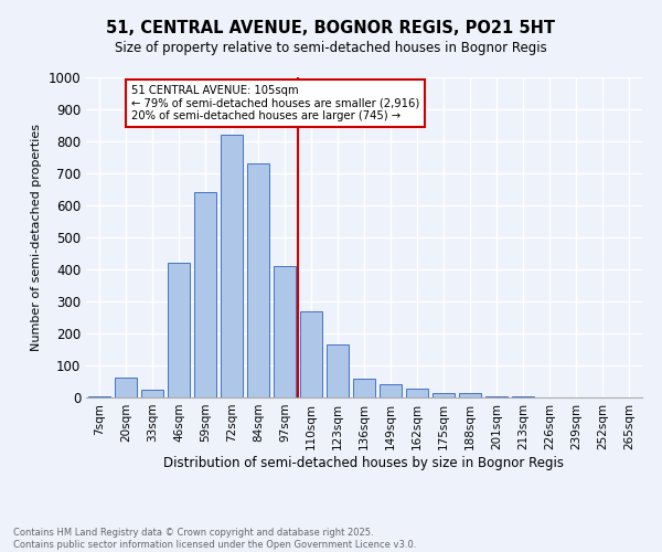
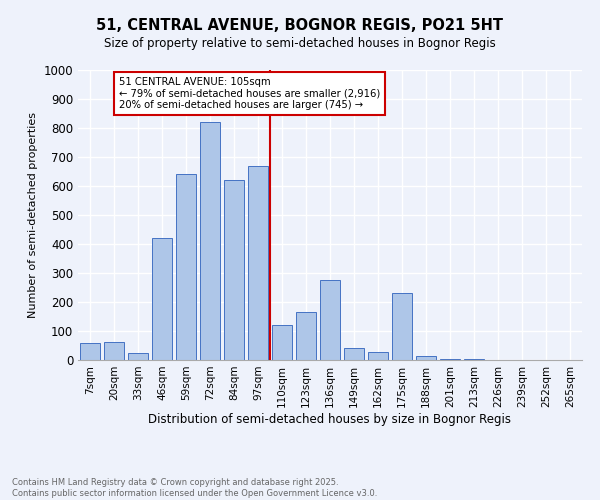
7sqm: 5 -> 60
84sqm: 730 -> 620
97sqm: 410 -> 670
110sqm: 270 -> 120
136sqm: 60 -> 275
175sqm: 15 -> 230
